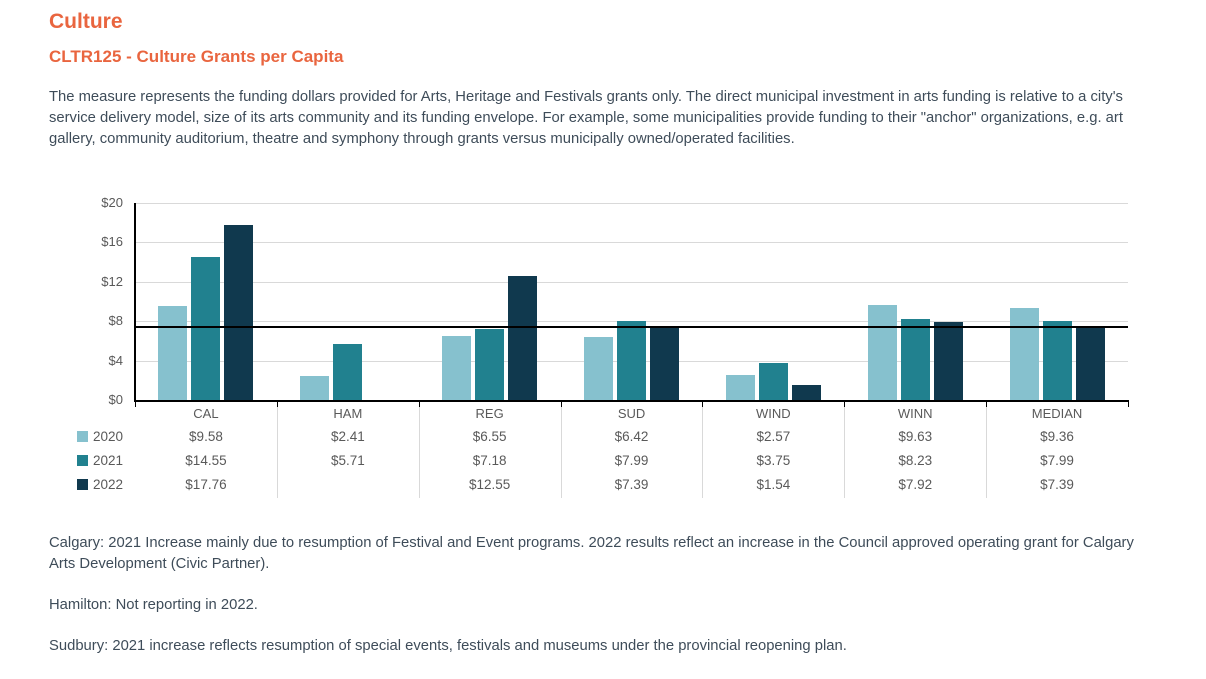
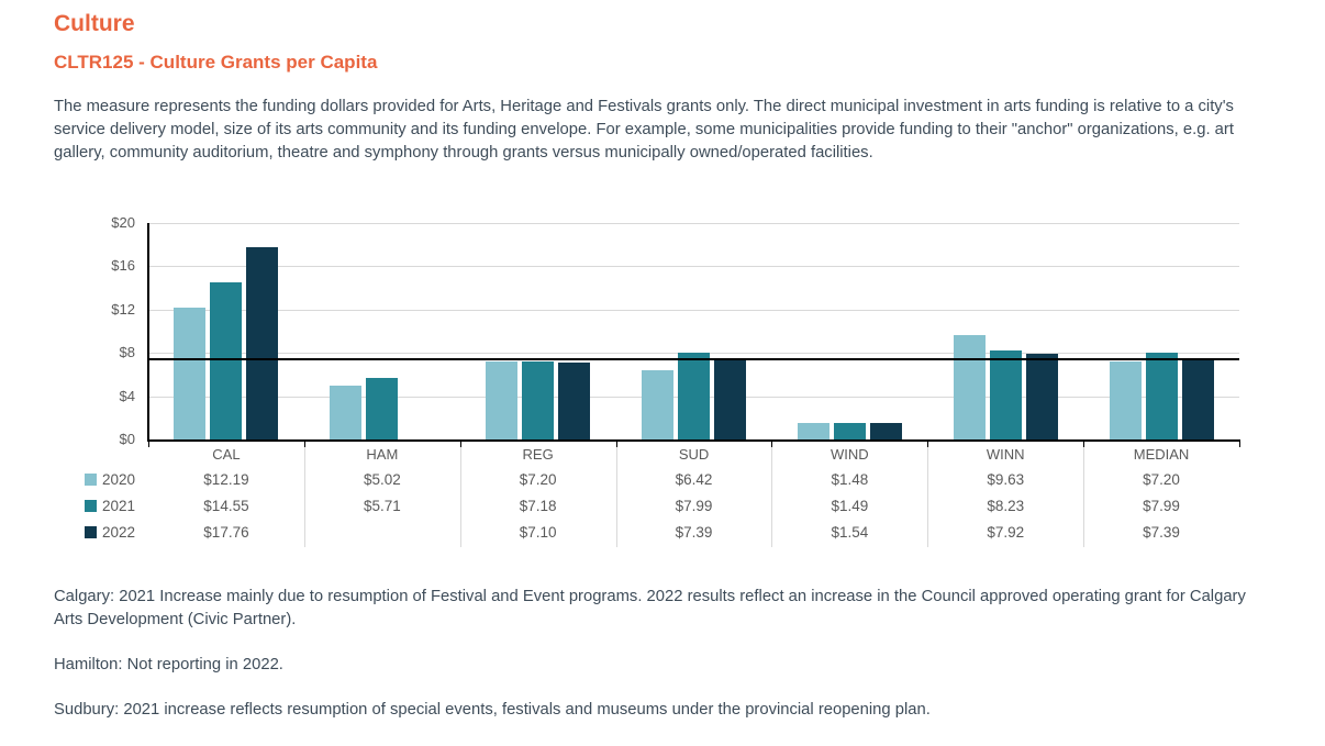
2020/CAL: $9.58 -> $12.19
2020/HAM: $2.41 -> $5.02
2020/REG: $6.55 -> $7.20
2022/REG: $12.55 -> $7.10
2020/WIND: $2.57 -> $1.48
2021/WIND: $3.75 -> $1.49
2020/MEDIAN: $9.36 -> $7.20
